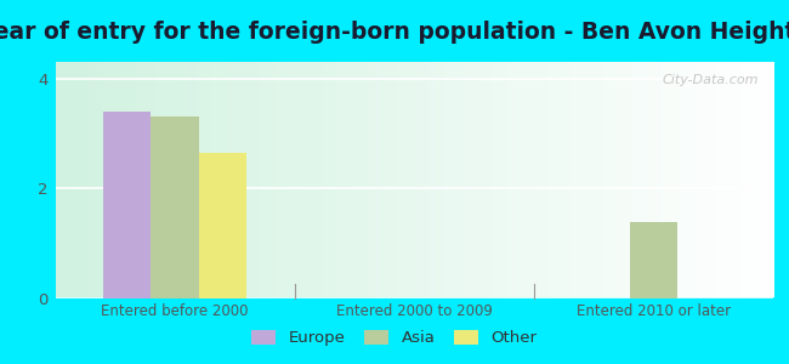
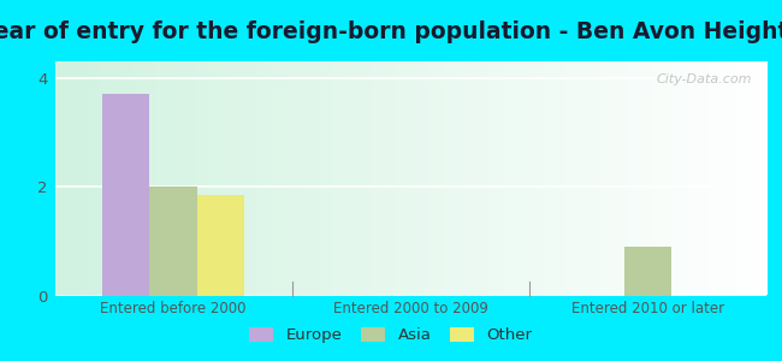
Europe/Entered before 2000: 3.4 -> 3.7
Asia/Entered before 2000: 3.3 -> 2.0
Other/Entered before 2000: 2.65 -> 1.85
Asia/Entered 2010 or later: 1.4 -> 0.9
